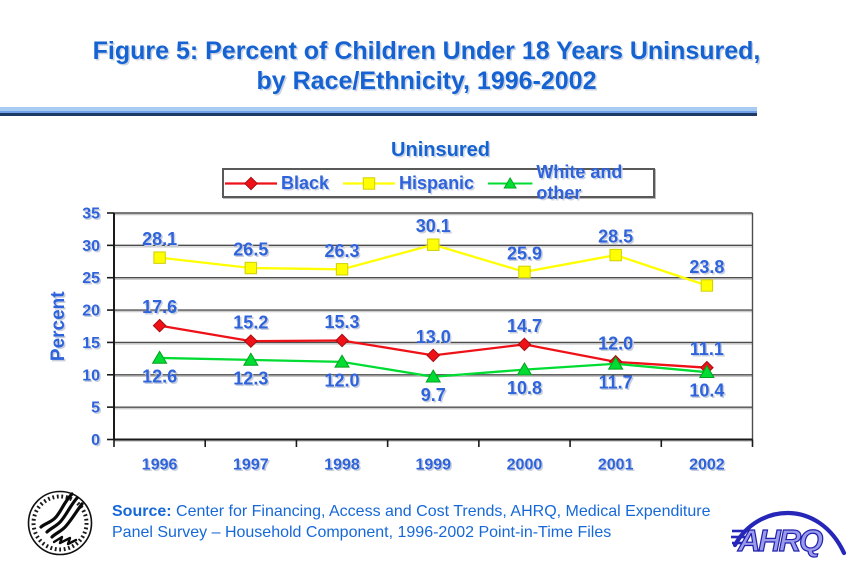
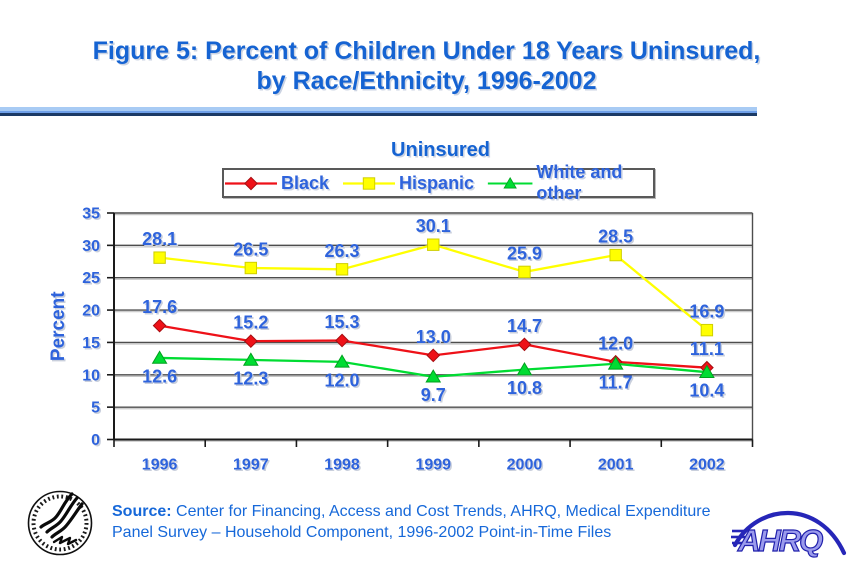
Hispanic/2002: 23.8 -> 16.9
